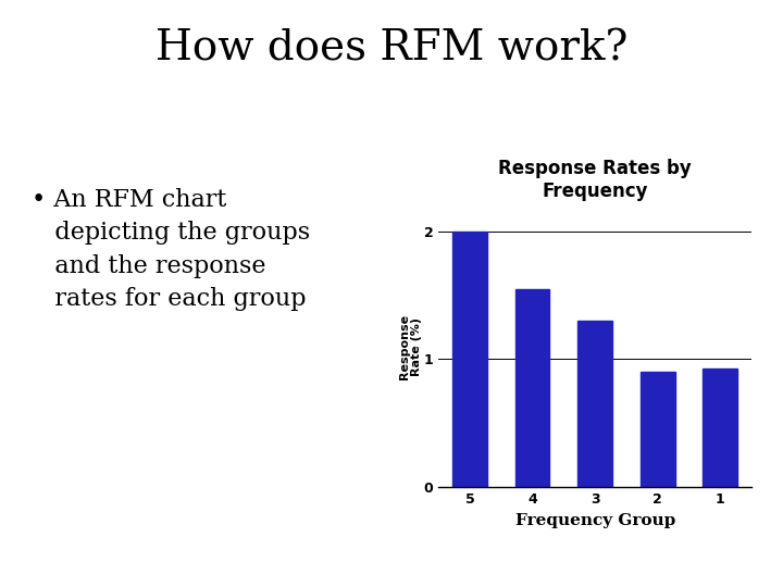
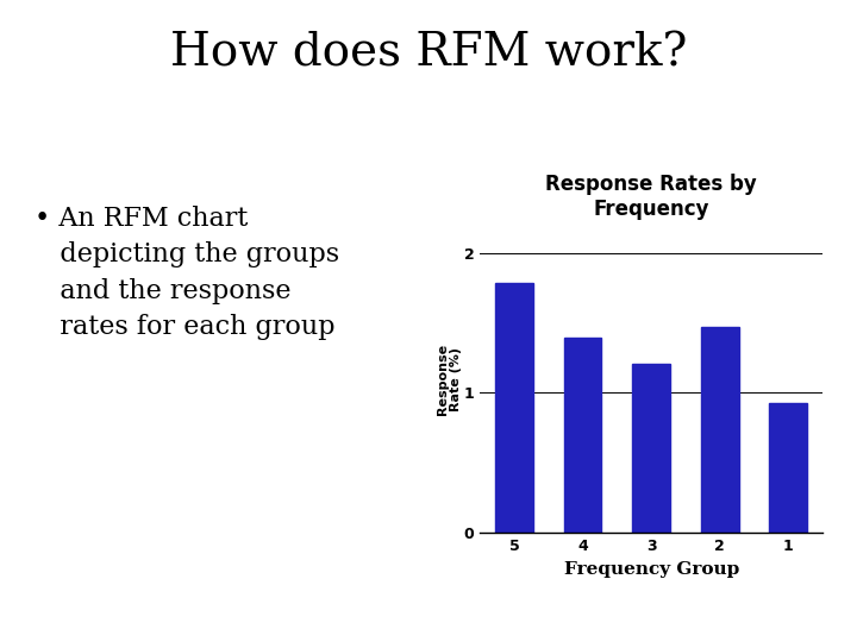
5: 2.00 -> 1.78
4: 1.55 -> 1.39
3: 1.30 -> 1.21
2: 0.90 -> 1.47
